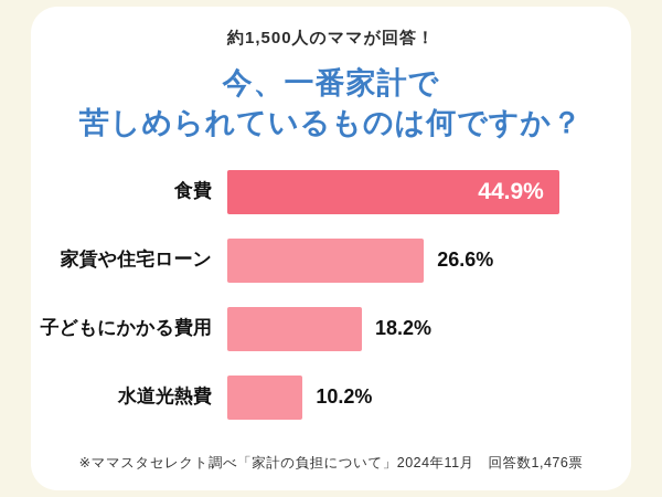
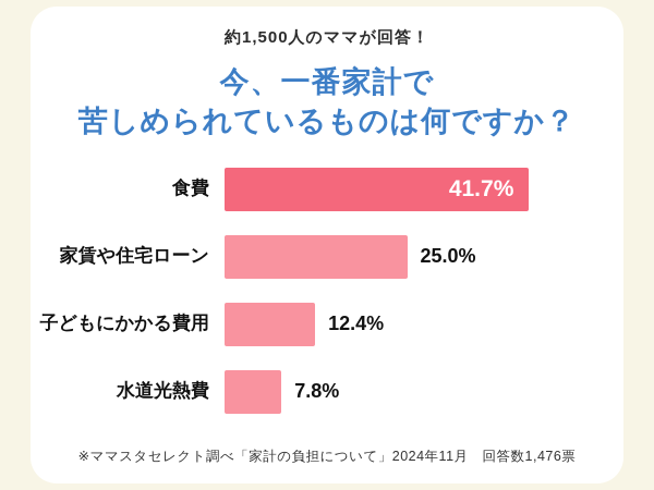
食費: 44.9% -> 41.7%
家賃や住宅ローン: 26.6% -> 25.0%
子どもにかかる費用: 18.2% -> 12.4%
水道光熱費: 10.2% -> 7.8%
